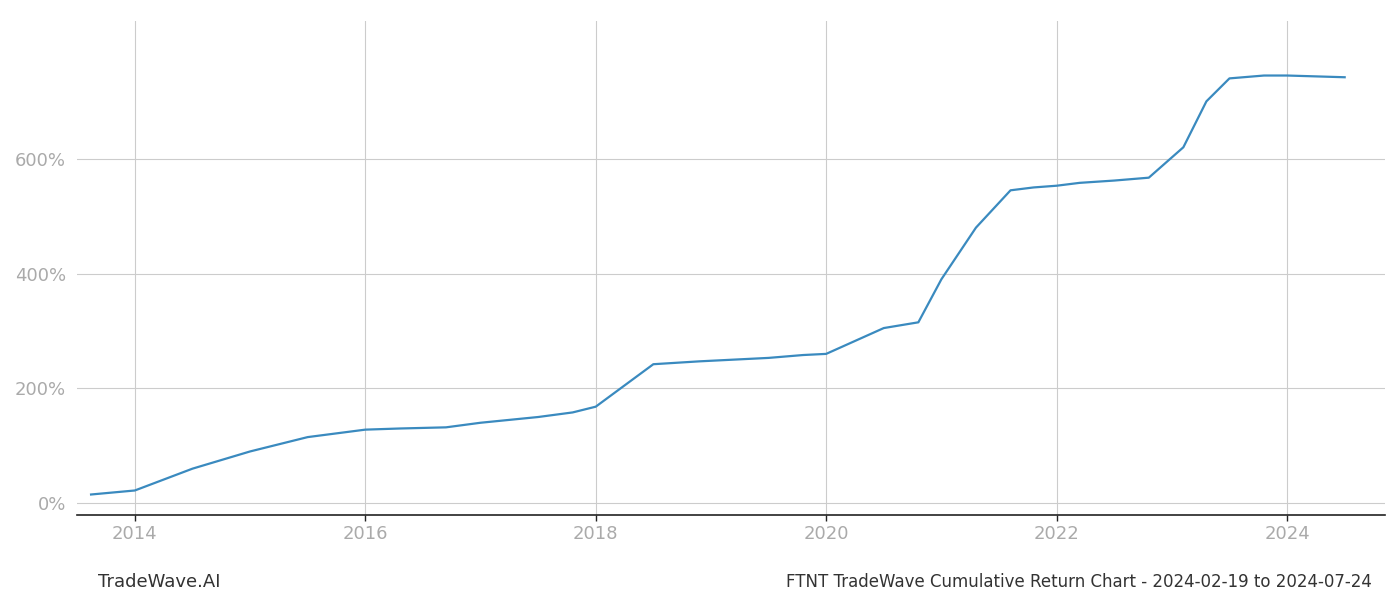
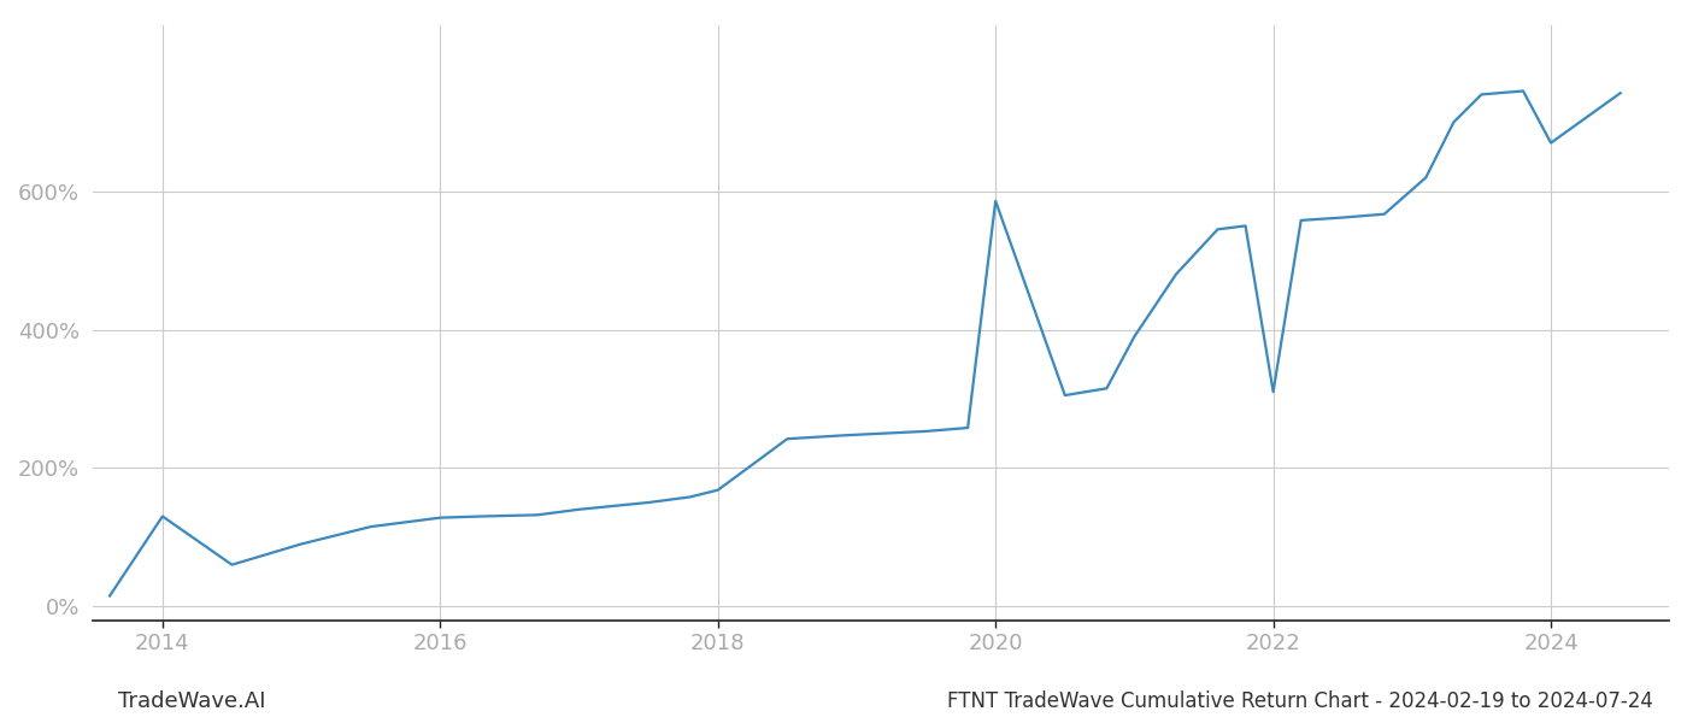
2014: 22% -> 130%
2020: 260% -> 586%
2022: 553% -> 310%
2024: 745% -> 670%
